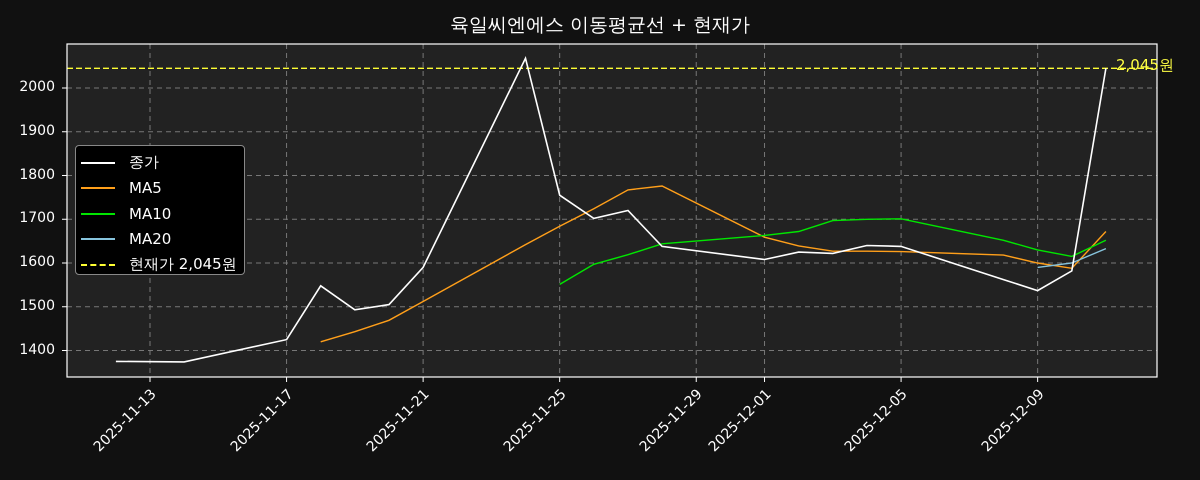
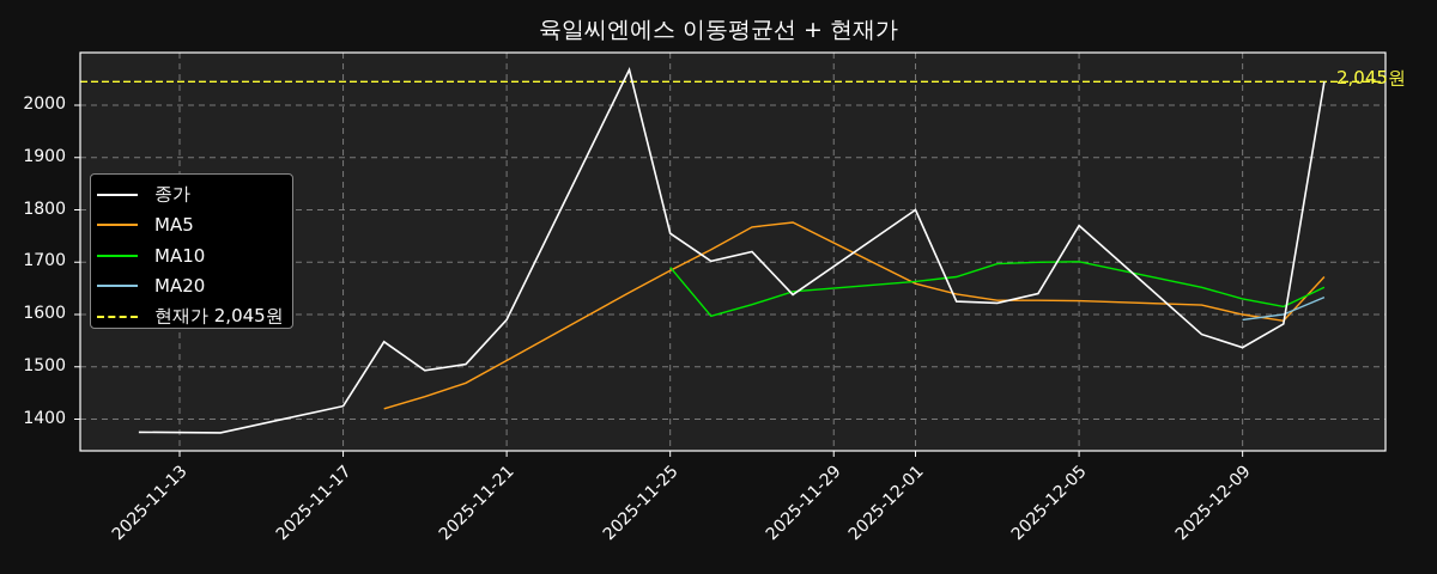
MA10/2025-11-25: 1550 -> 1690
종가/2025-12-01: 1610 -> 1800
종가/2025-12-05: 1640 -> 1770
